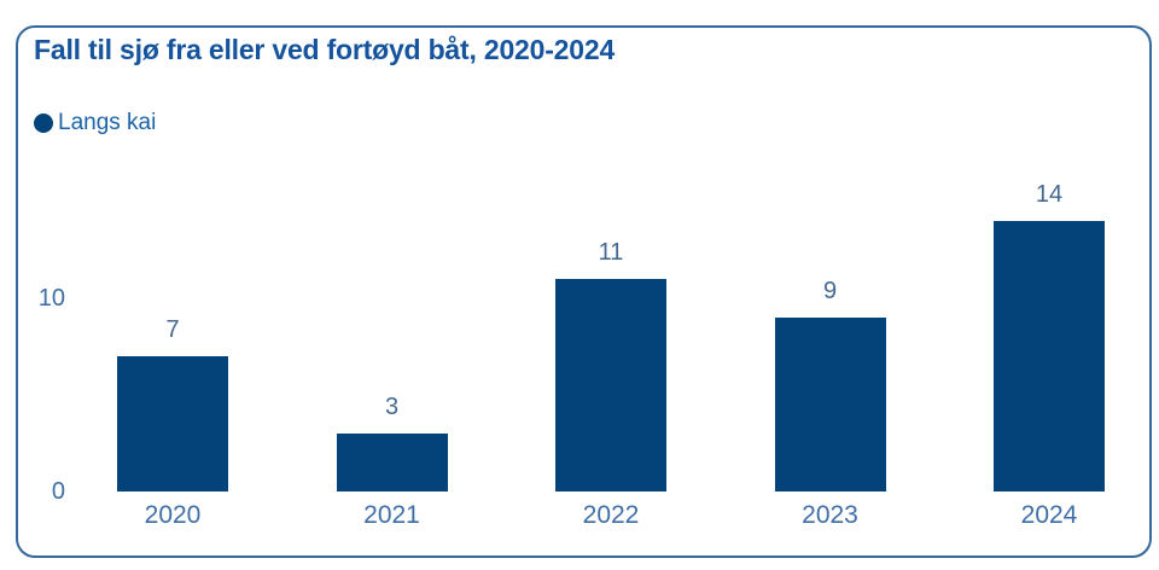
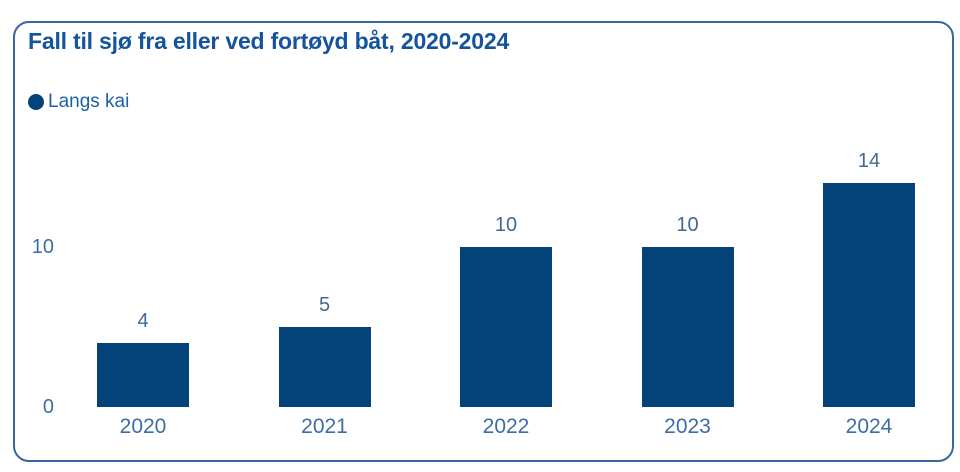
2020: 7 -> 4
2021: 3 -> 5
2022: 11 -> 10
2023: 9 -> 10
